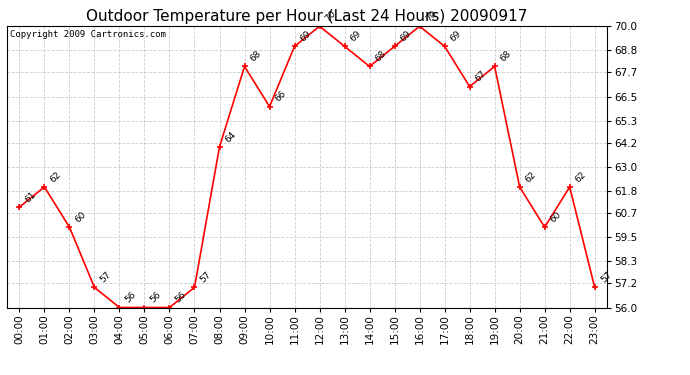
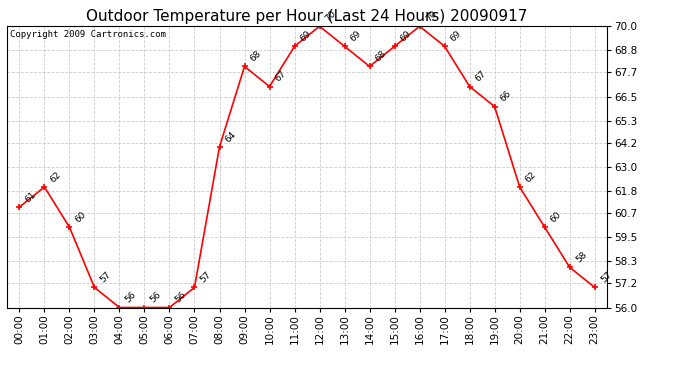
10:00: 66 -> 67
19:00: 68 -> 66
22:00: 62 -> 58
